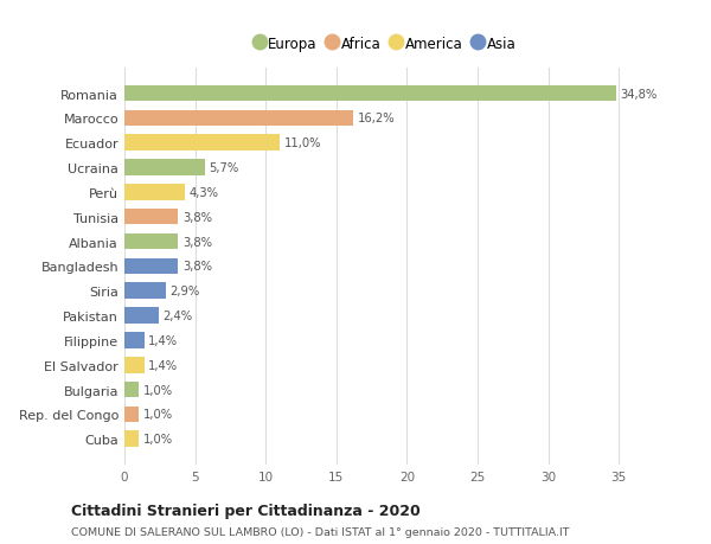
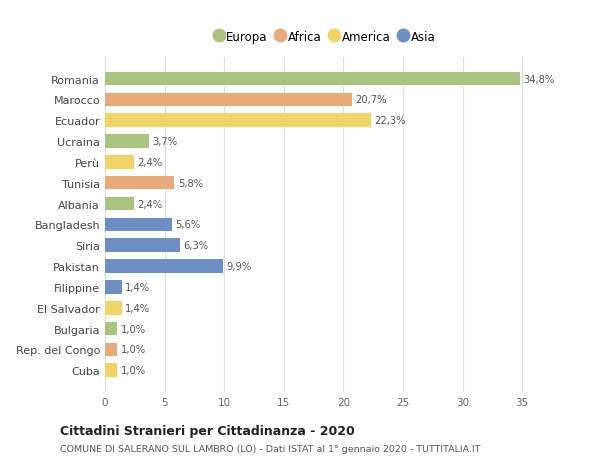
Marocco: 16,2% -> 20,7%
Ecuador: 11,0% -> 22,3%
Ucraina: 5,7% -> 3,7%
Perù: 4,3% -> 2,4%
Tunisia: 3,8% -> 5,8%
Albania: 3,8% -> 2,4%
Bangladesh: 3,8% -> 5,6%
Siria: 2,9% -> 6,3%
Pakistan: 2,4% -> 9,9%
